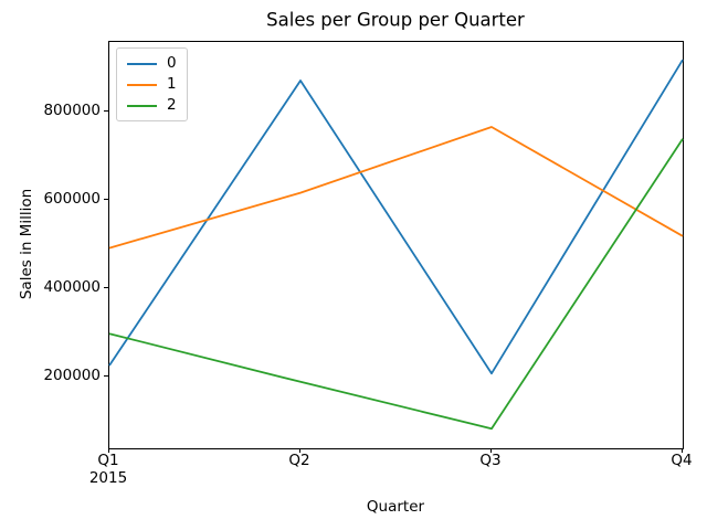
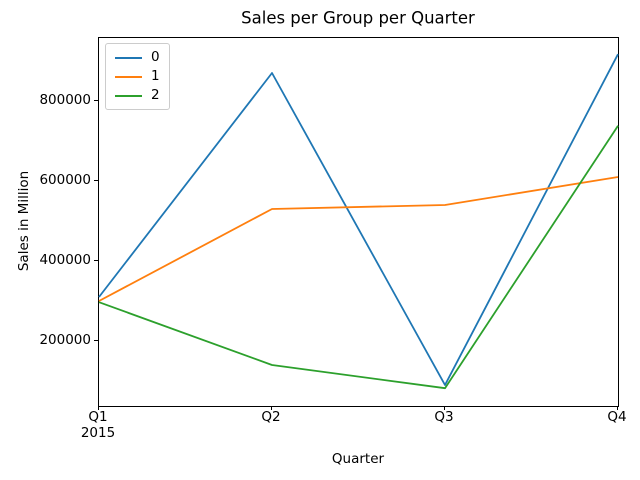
0/Q1: 220000 -> 310000
1/Q1: 490000 -> 300000
1/Q2: 620000 -> 530000
2/Q2: 190000 -> 140000
0/Q3: 210000 -> 90000
1/Q3: 760000 -> 540000
1/Q4: 520000 -> 610000
